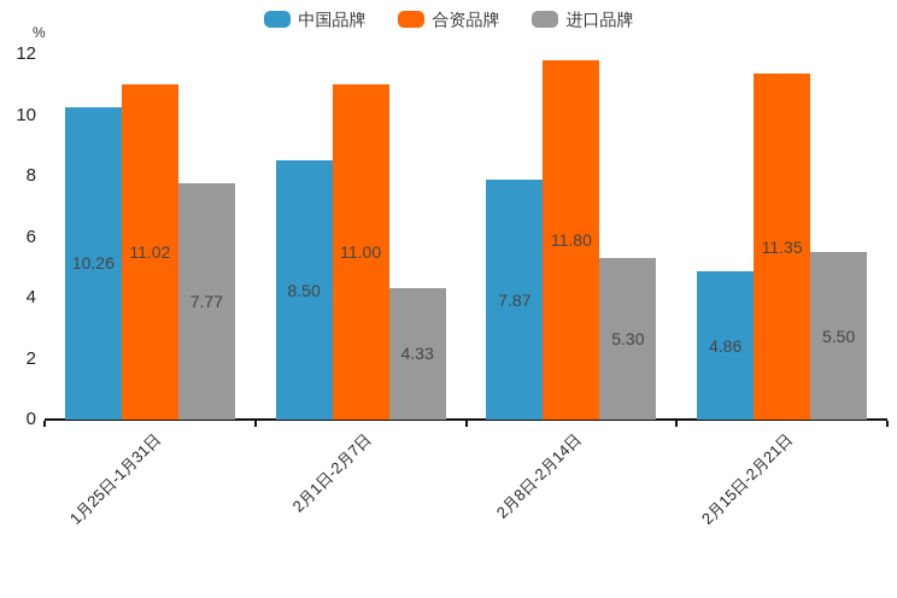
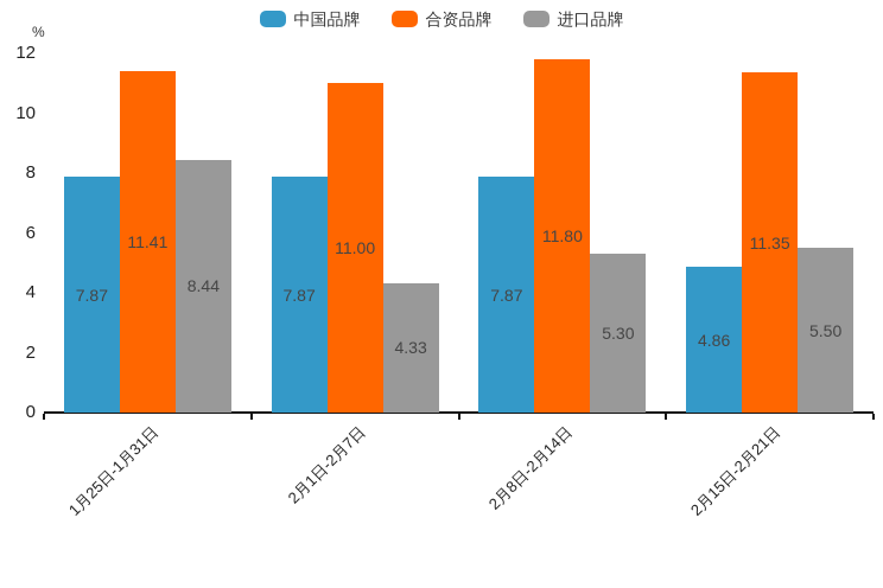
中国品牌/1月25日-1月31日: 10.26 -> 7.87
合资品牌/1月25日-1月31日: 11.02 -> 11.41
进口品牌/1月25日-1月31日: 7.77 -> 8.44
中国品牌/2月1日-2月7日: 8.50 -> 7.87
